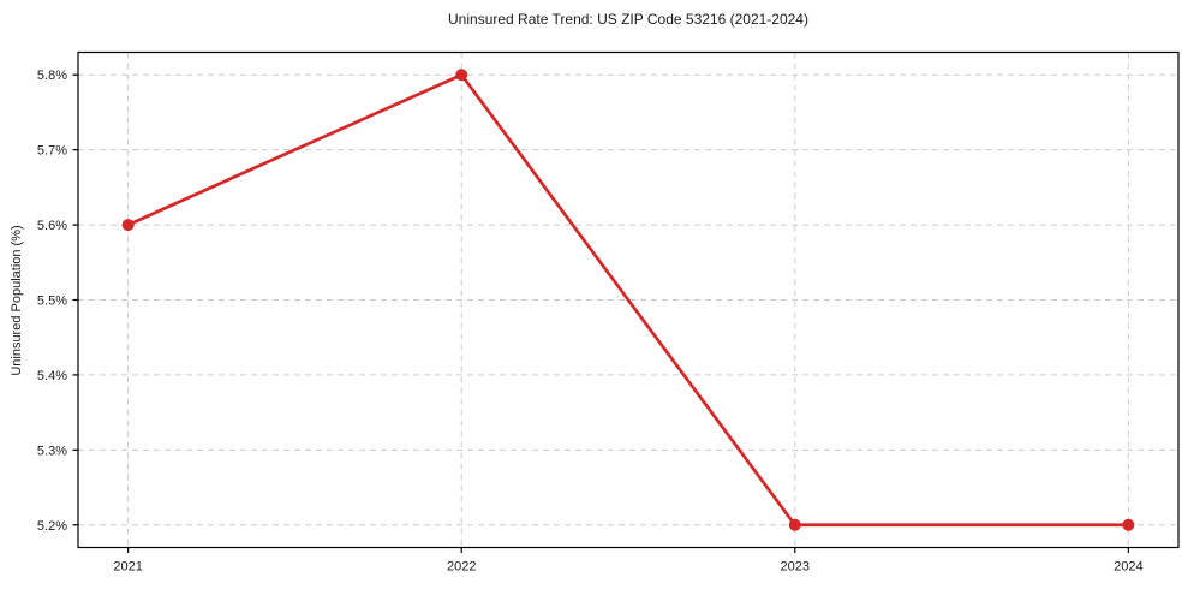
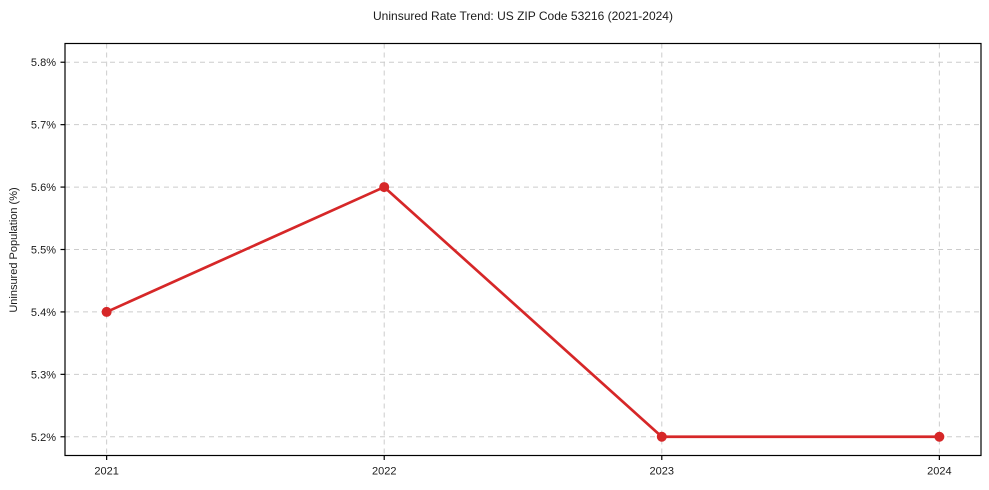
2021: 5.6% -> 5.4%
2022: 5.8% -> 5.6%
